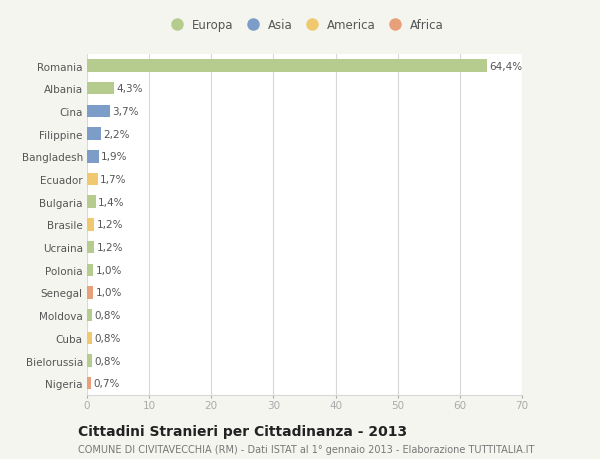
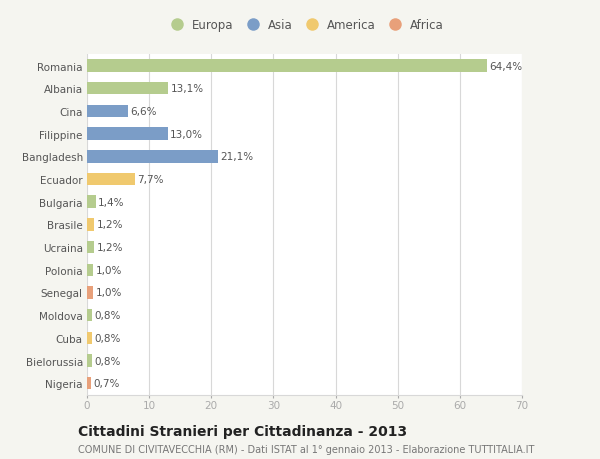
Albania: 4,3% -> 13,1%
Cina: 3,7% -> 6,6%
Filippine: 2,2% -> 13,0%
Bangladesh: 1,9% -> 21,1%
Ecuador: 1,7% -> 7,7%
